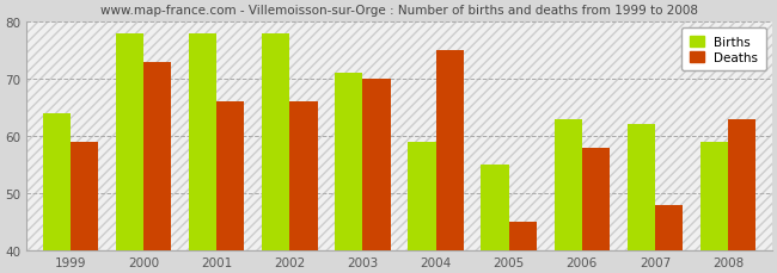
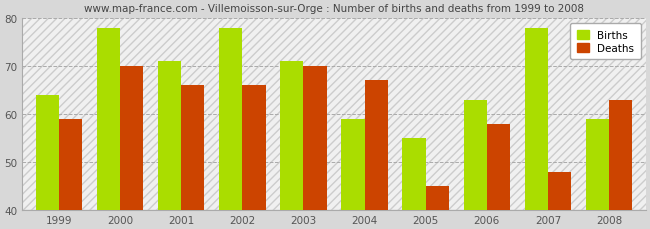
Deaths/2000: 73 -> 70
Births/2001: 78 -> 71
Deaths/2004: 75 -> 67
Births/2007: 62 -> 78
